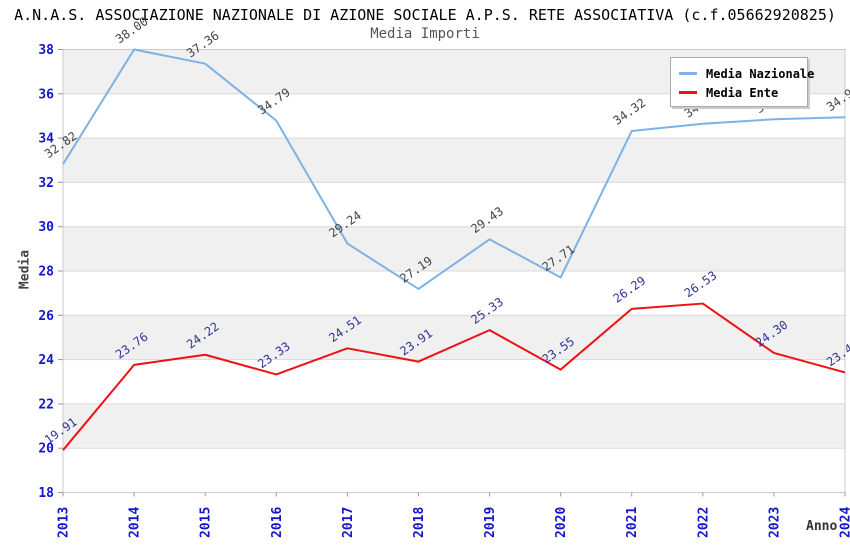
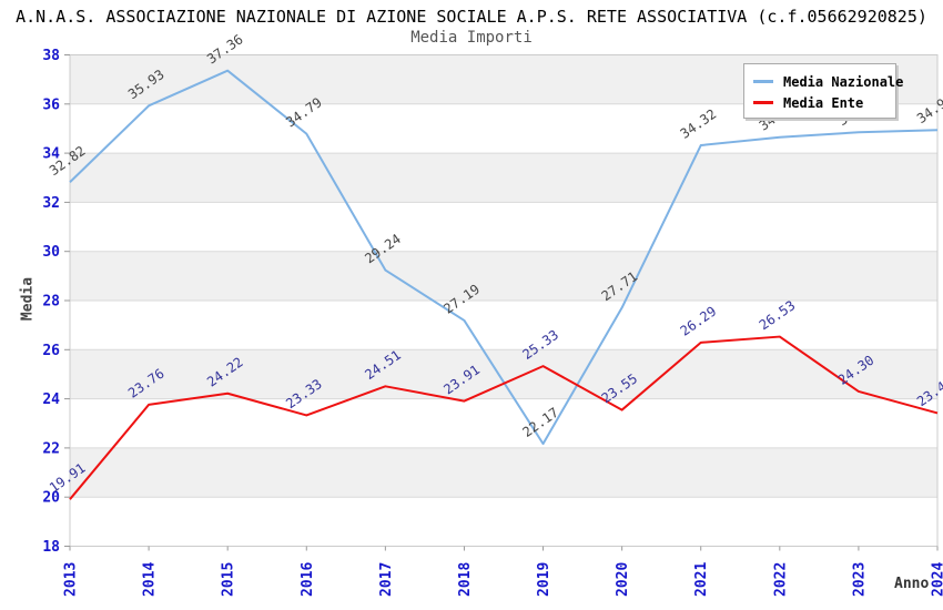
Media Nazionale/2014: 38.00 -> 35.93
Media Nazionale/2019: 29.43 -> 22.17
